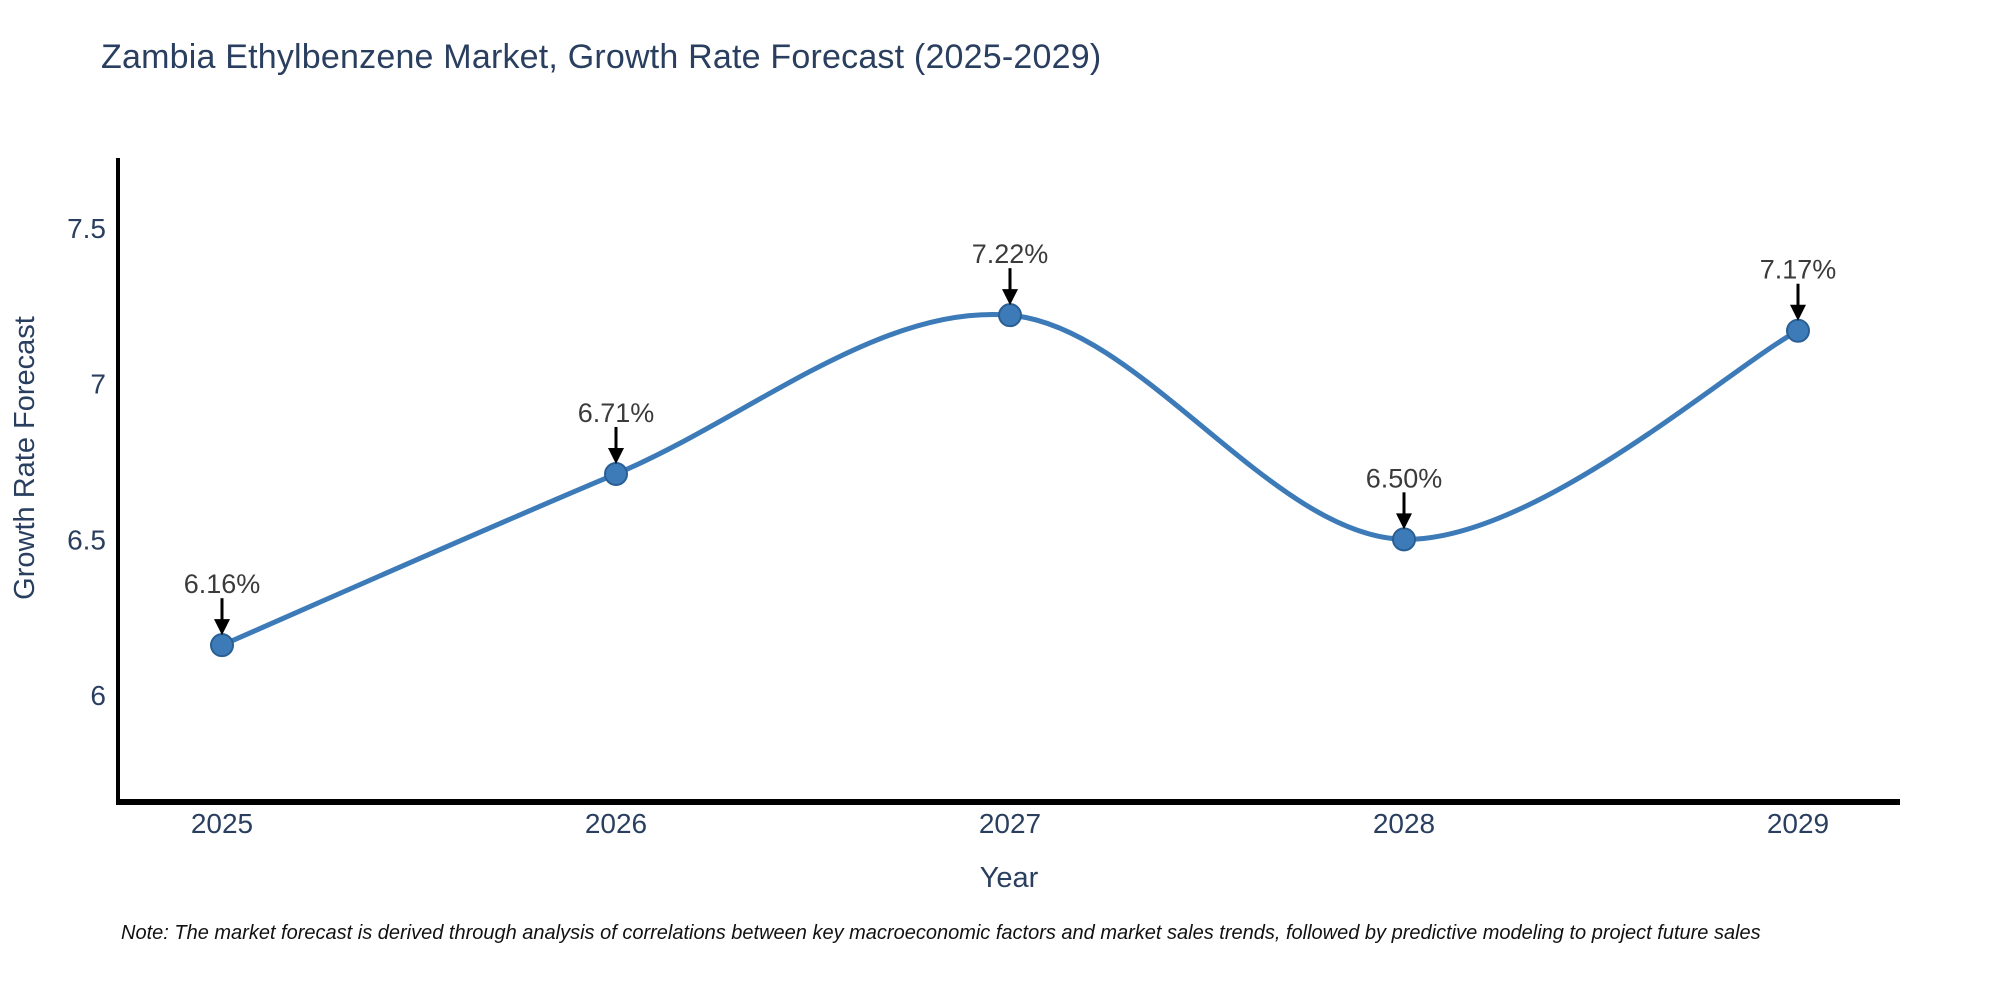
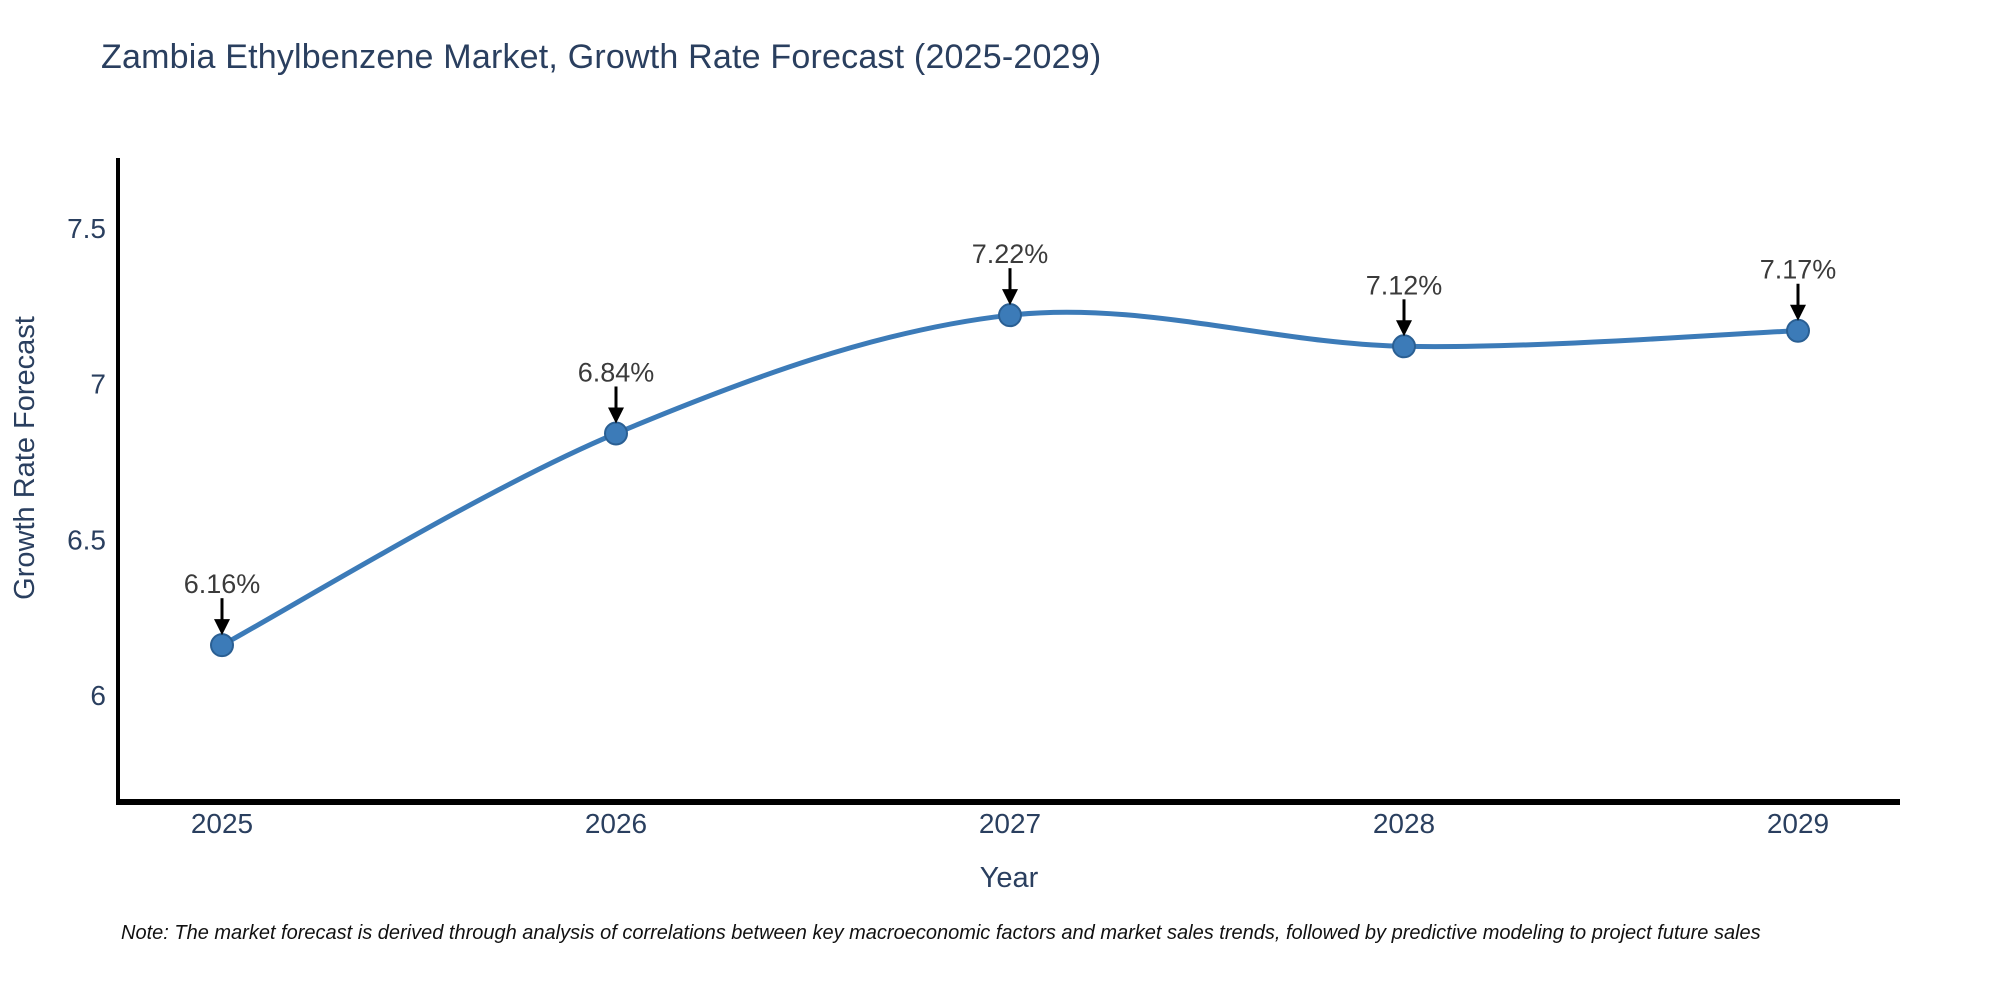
2026: 6.71% -> 6.84%
2028: 6.50% -> 7.12%
